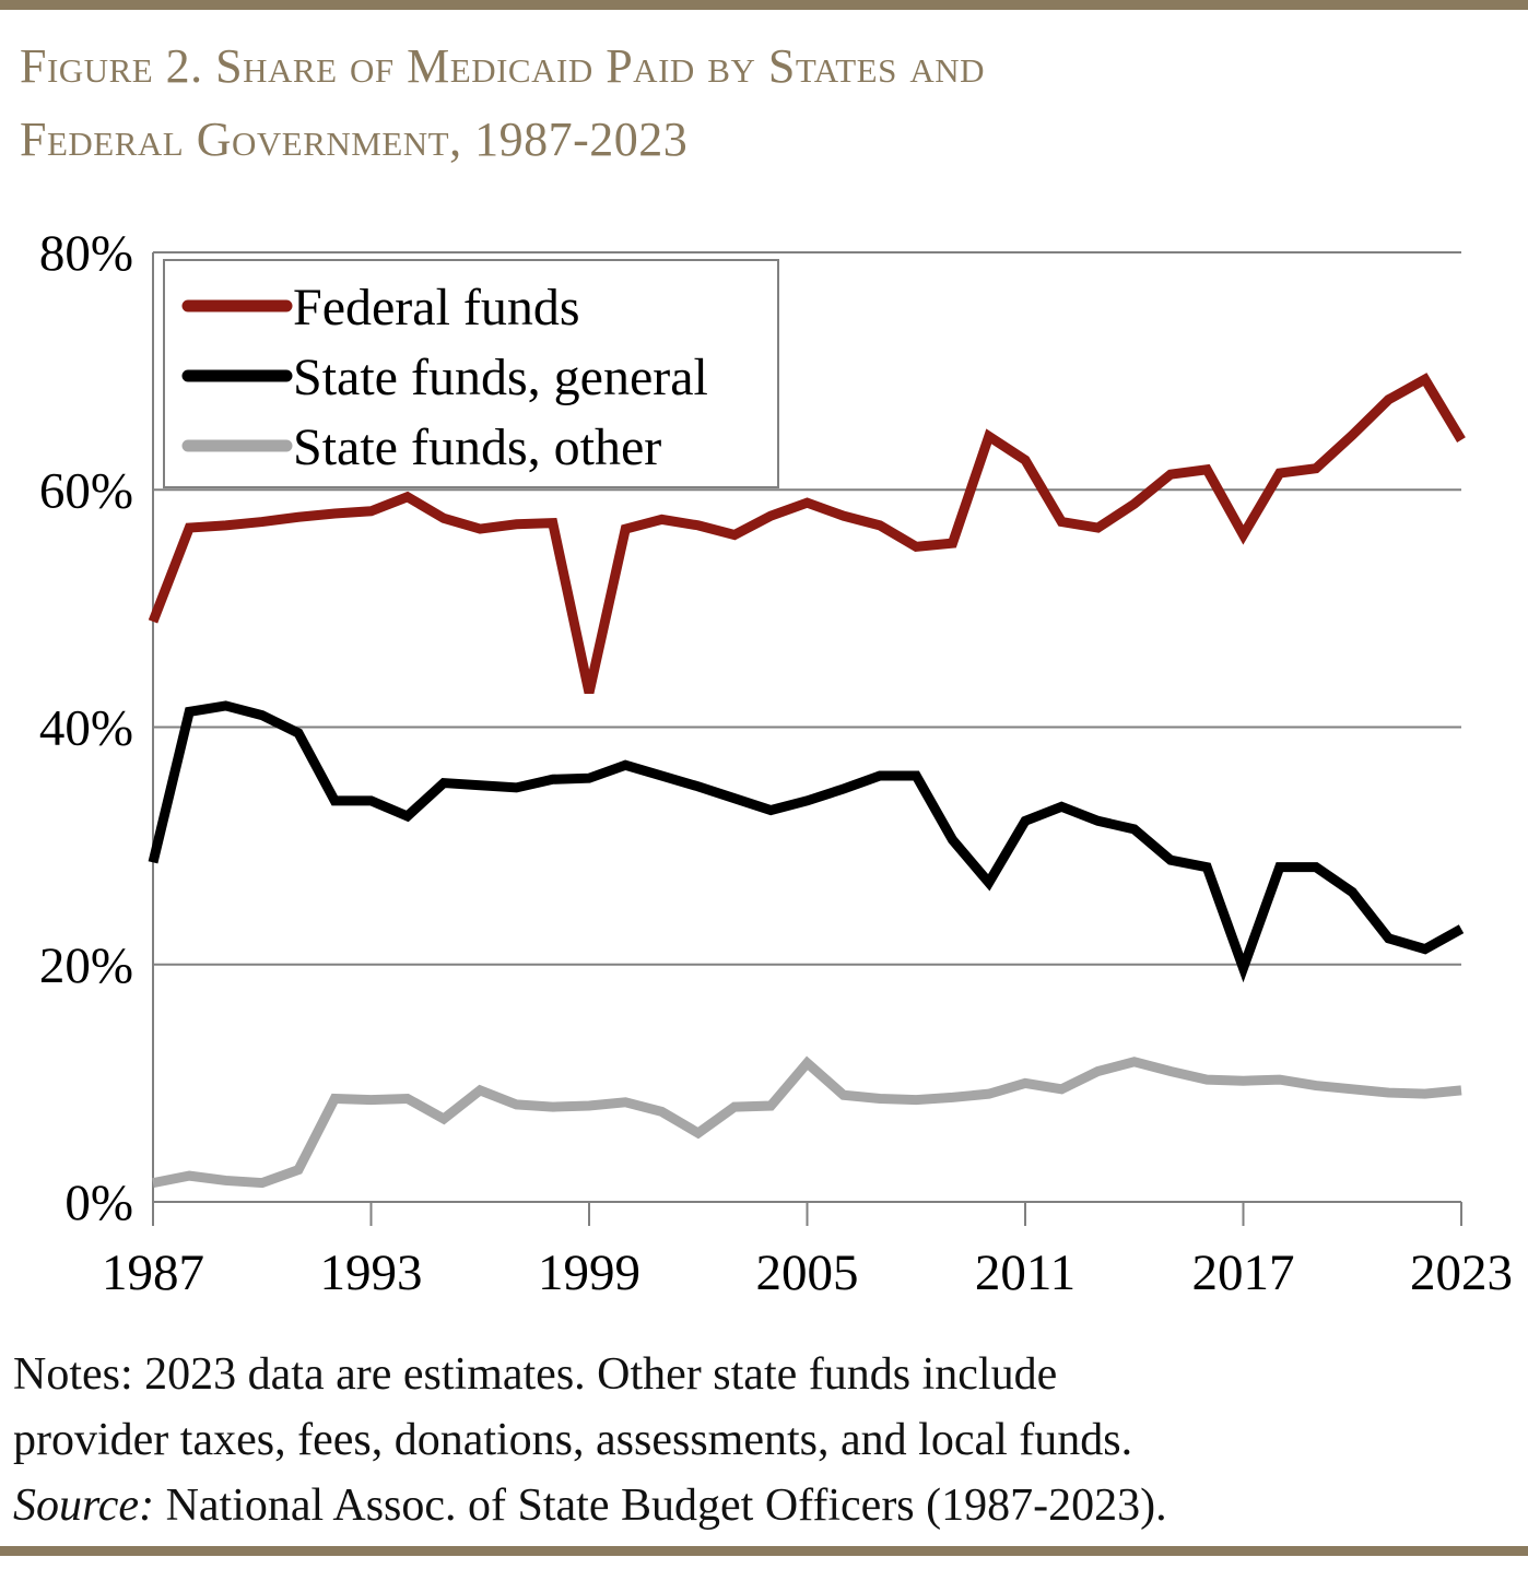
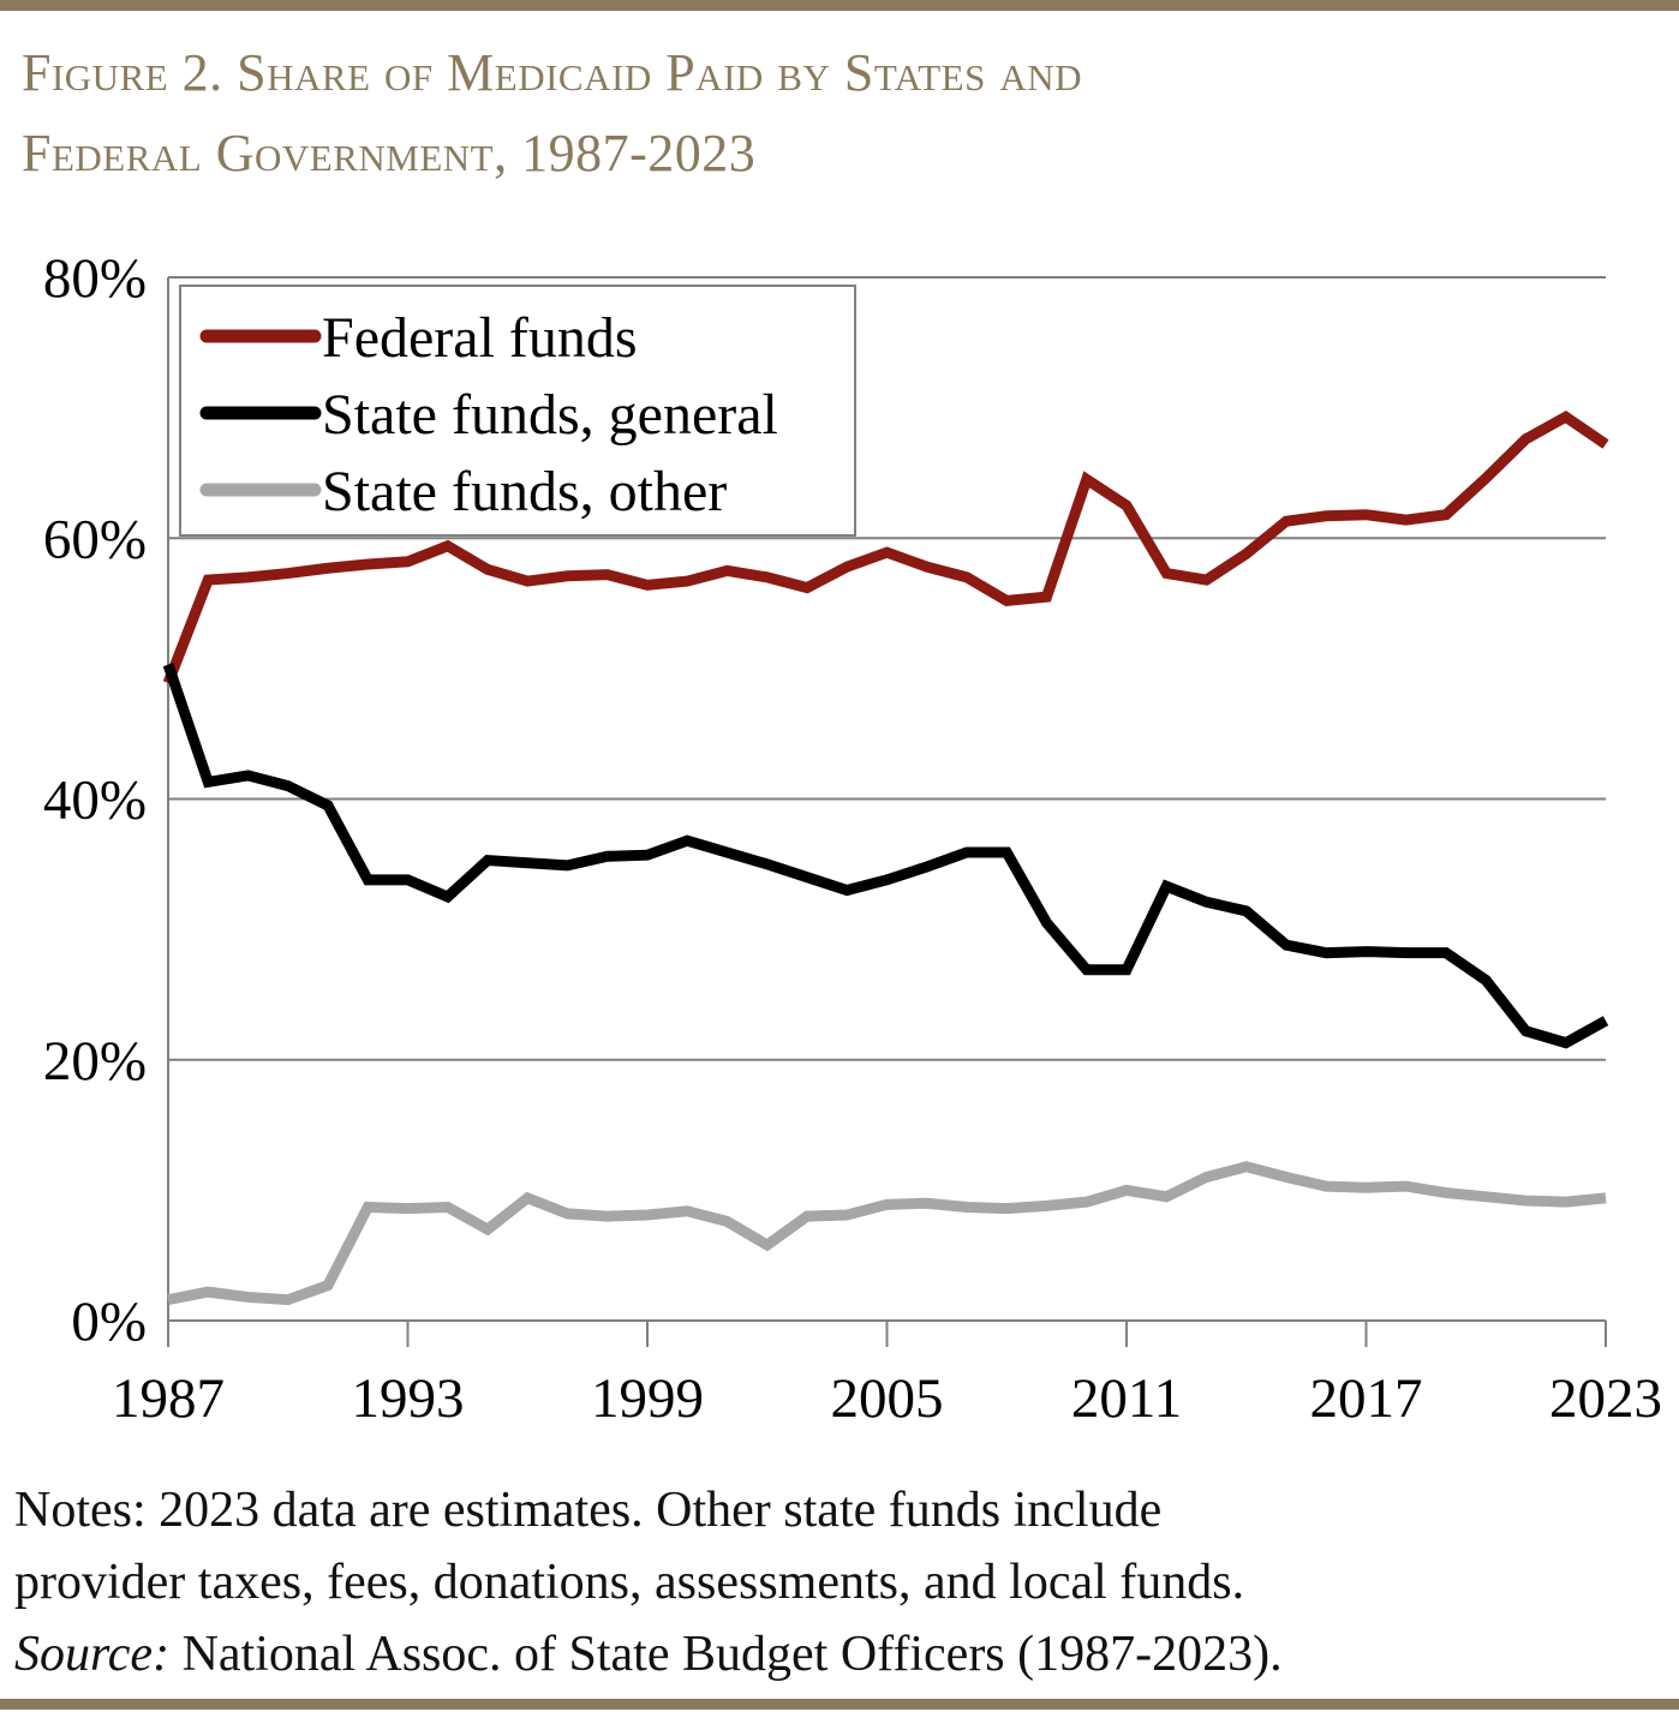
State funds, general/1987: 28.6% -> 50.3%
Federal funds/1999: 42.9% -> 56.4%
State funds, other/2005: 11.7% -> 8.9%
State funds, general/2011: 32.1% -> 26.9%
Federal funds/2017: 56.2% -> 61.8%
State funds, general/2017: 19.7% -> 28.3%
Federal funds/2023: 64.2% -> 67.2%
